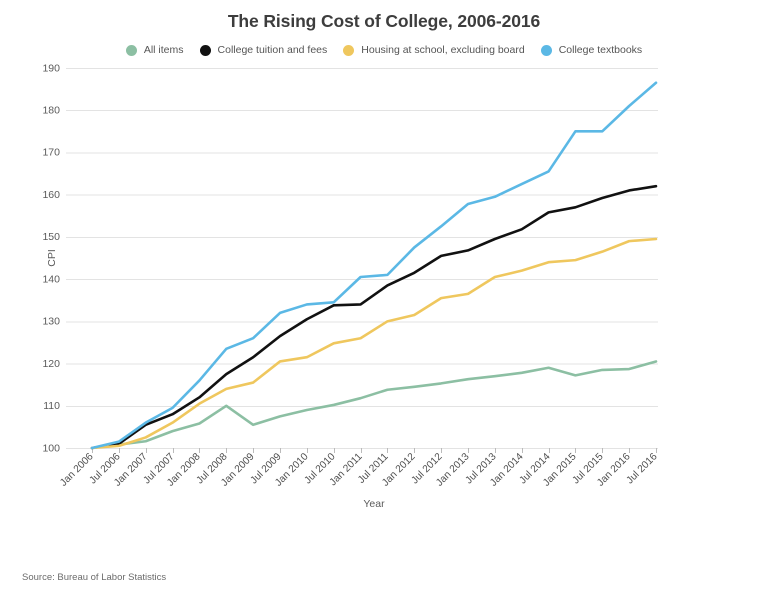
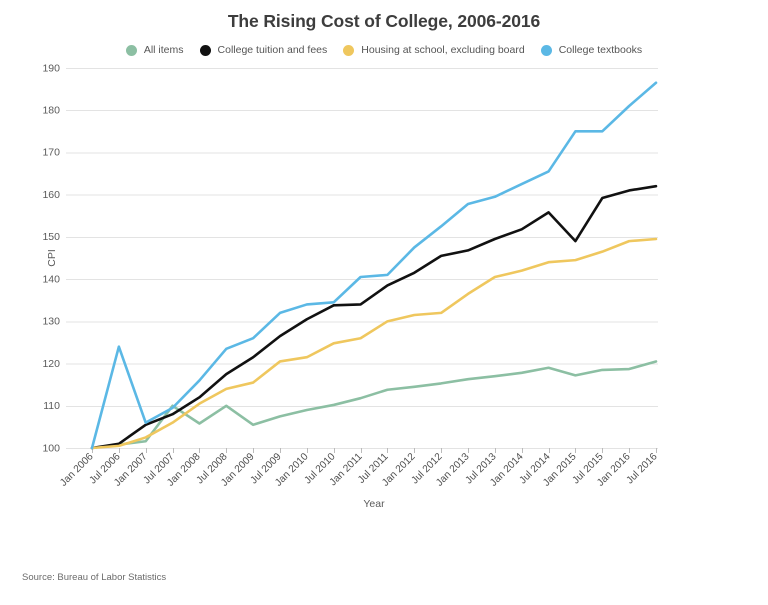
College textbooks/Jul 2006: 102 -> 124
All items/Jul 2007: 104 -> 110
Housing at school, excluding board/Jul 2012: 136 -> 132
College tuition and fees/Jan 2015: 157 -> 149
